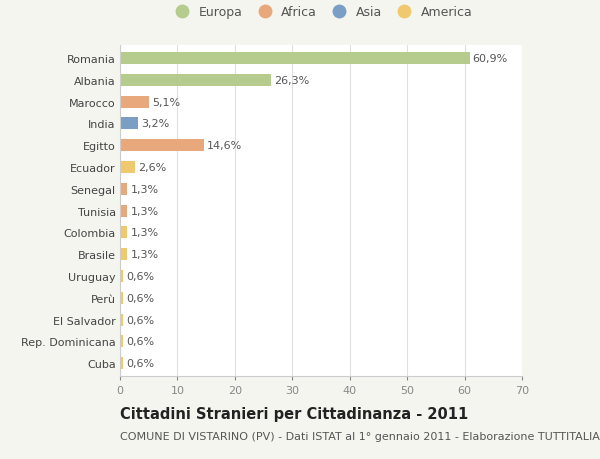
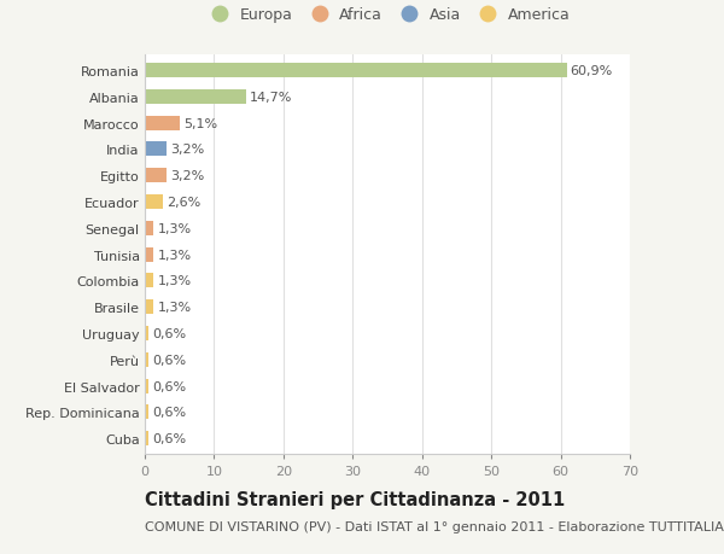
Albania: 26,3% -> 14,7%
Egitto: 14,6% -> 3,2%
